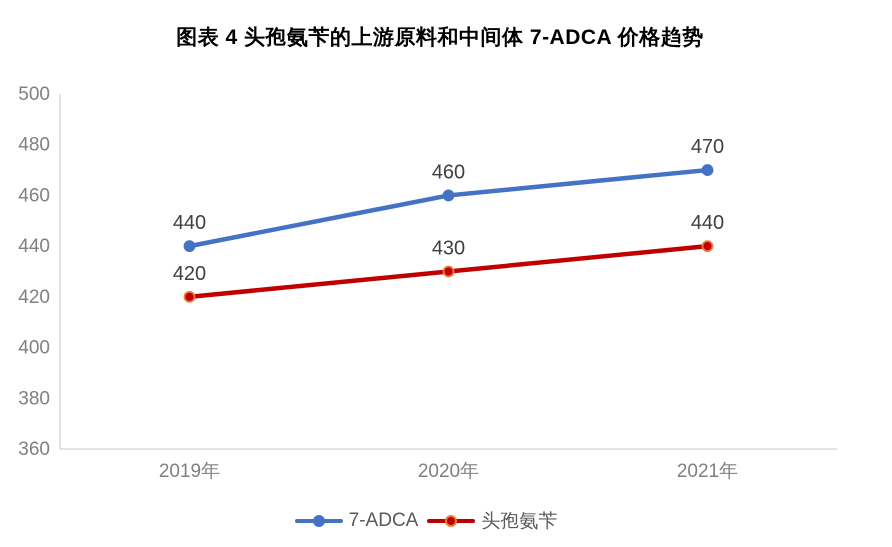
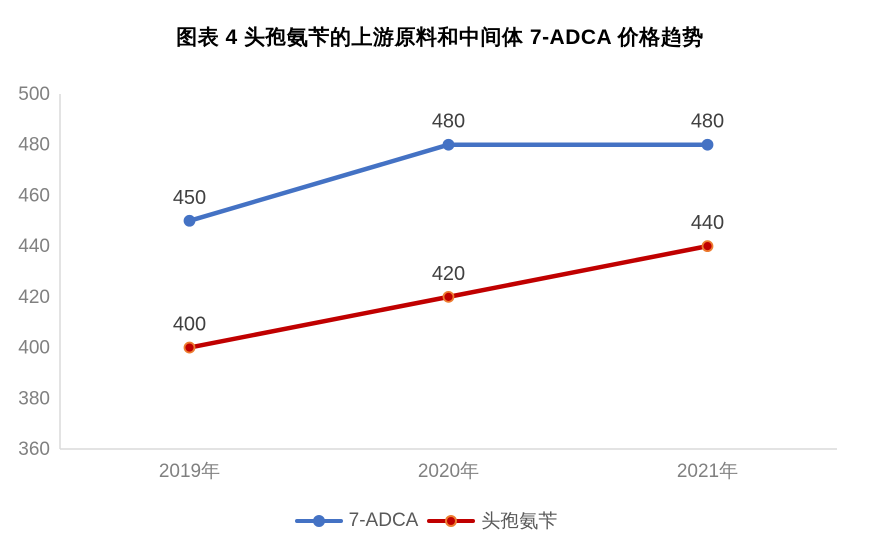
7-ADCA/2019年: 440 -> 450
头孢氨苄/2019年: 420 -> 400
7-ADCA/2020年: 460 -> 480
头孢氨苄/2020年: 430 -> 420
7-ADCA/2021年: 470 -> 480
